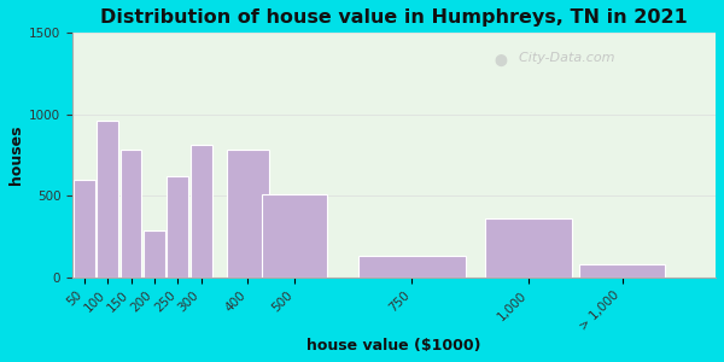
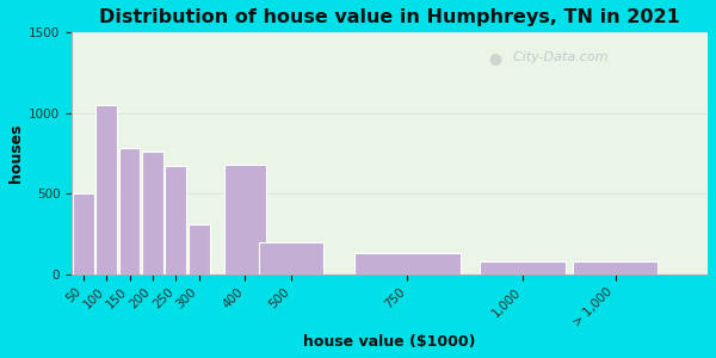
50: 600 -> 500
100: 960 -> 1050
200: 290 -> 760
250: 620 -> 670
300: 810 -> 310
400: 780 -> 680
500: 510 -> 200
1,000: 360 -> 80
